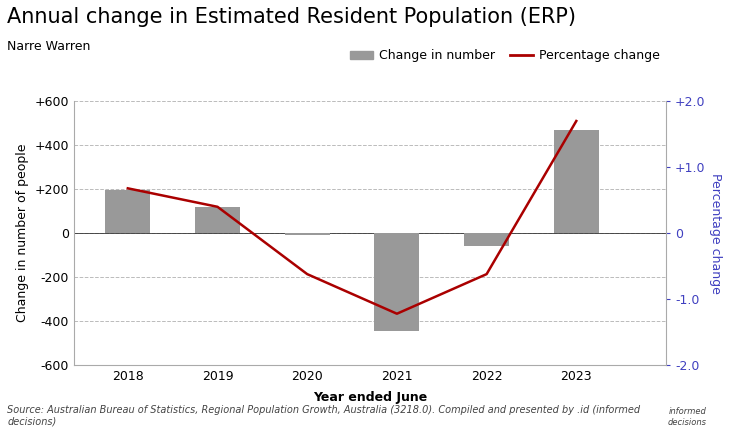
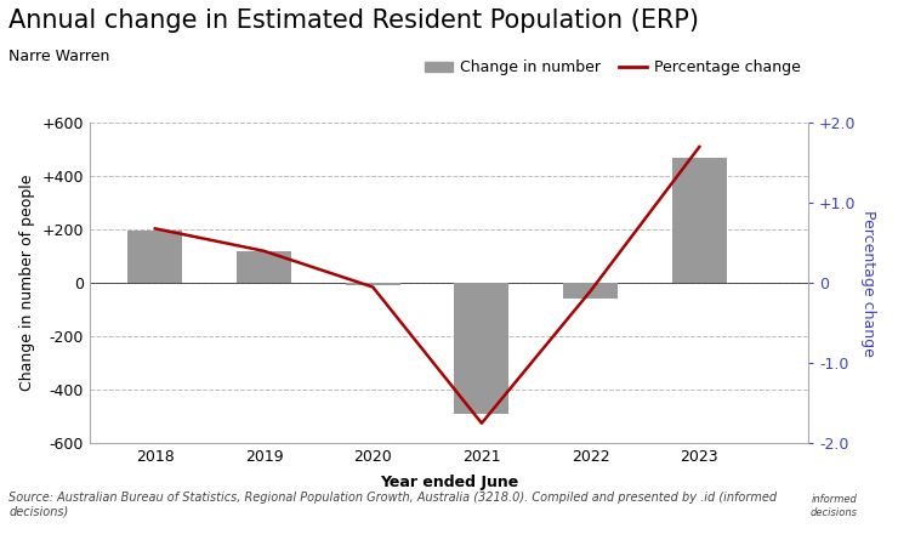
Percentage change/2020: -0.62 -> -0.05
Change in number/2021: -445 -> -490
Percentage change/2021: -1.22 -> -1.75
Percentage change/2022: -0.62 -> -0.10
